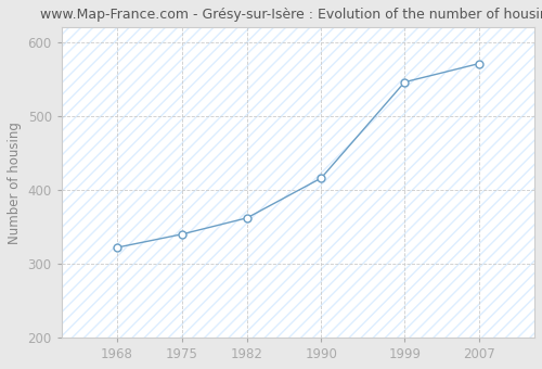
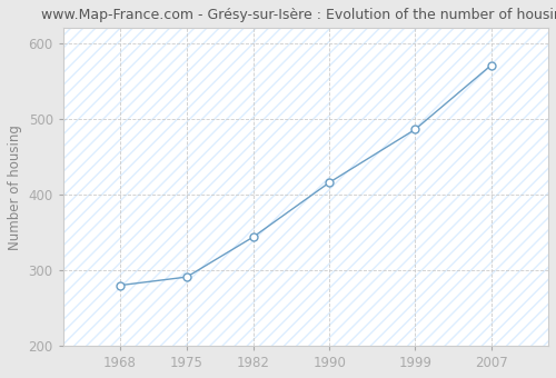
1968: 322 -> 280
1975: 340 -> 291
1982: 362 -> 344
1999: 546 -> 486
